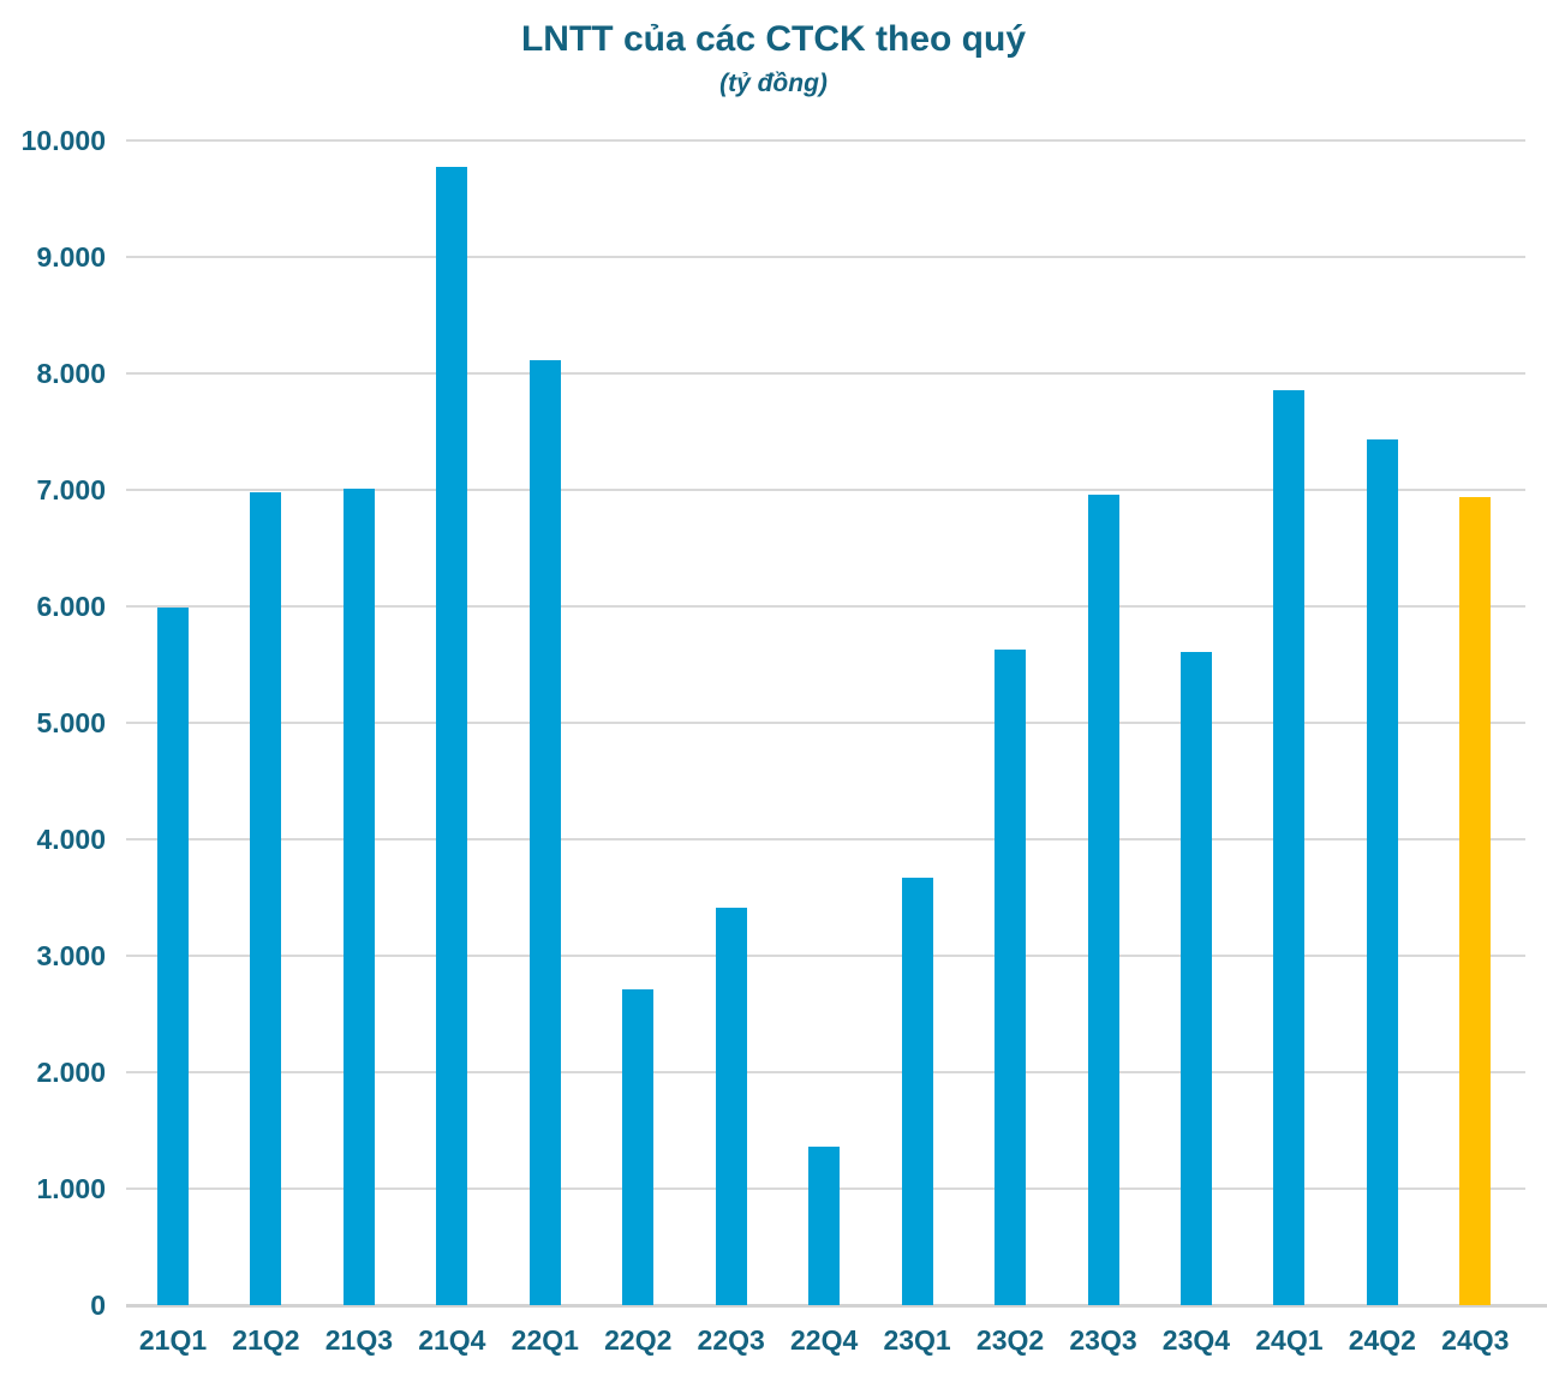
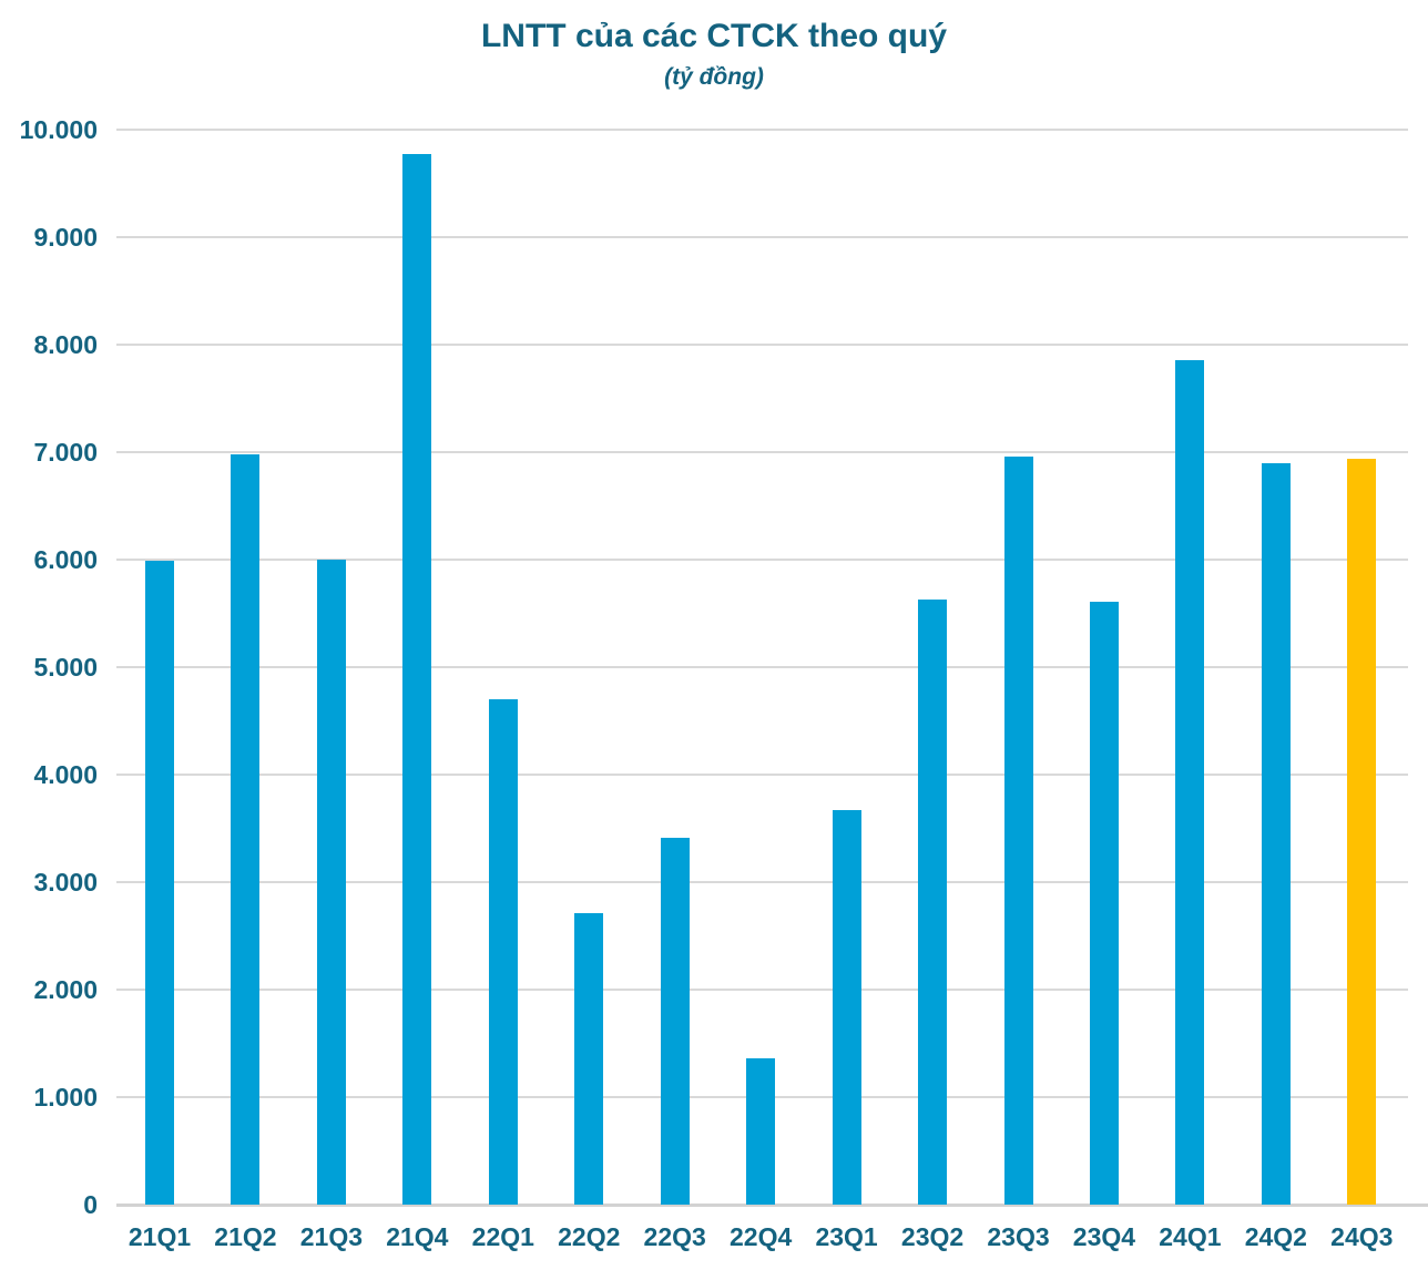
21Q3: 7000 -> 6000
22Q1: 8100 -> 4700
24Q2: 7400 -> 6900
